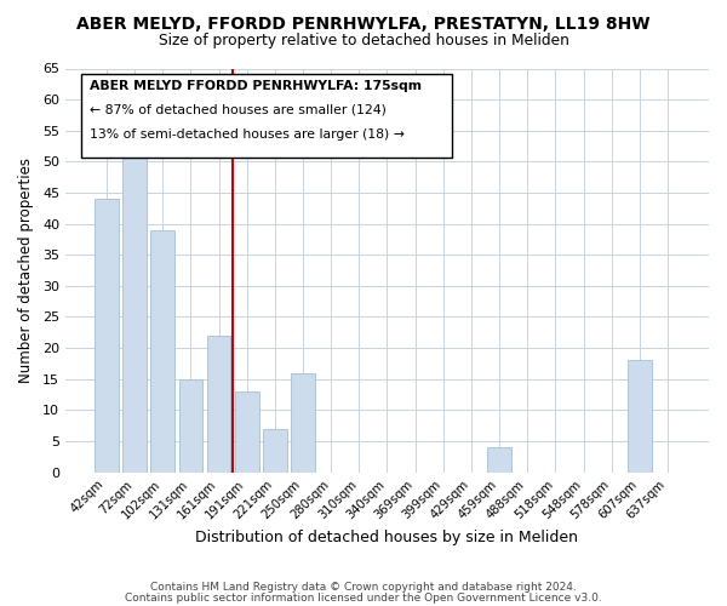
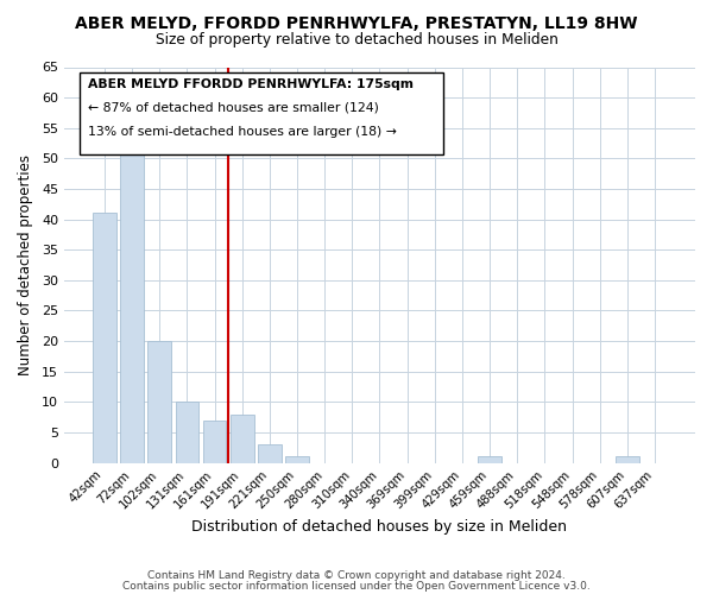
42sqm: 44 -> 41
102sqm: 39 -> 20
131sqm: 15 -> 10
161sqm: 22 -> 7
191sqm: 13 -> 8
221sqm: 7 -> 3
250sqm: 16 -> 1
459sqm: 4 -> 1
607sqm: 18 -> 1
